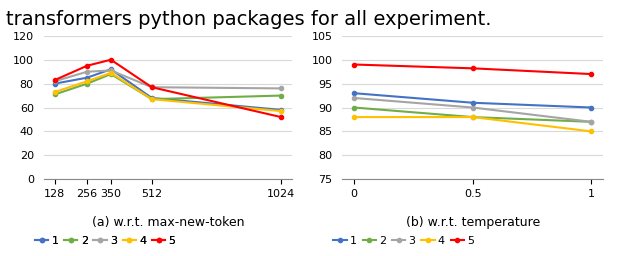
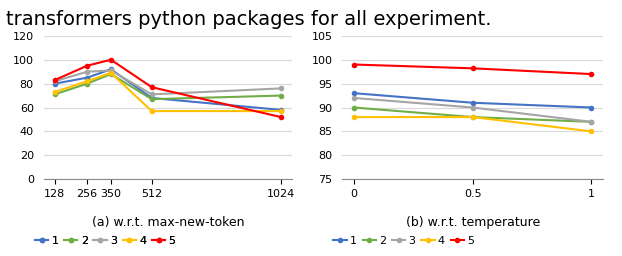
3/512: 77 -> 71
4/512: 67 -> 57
